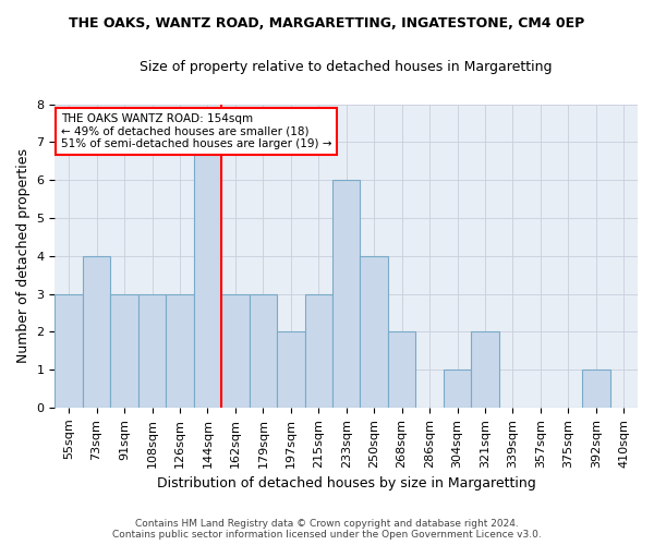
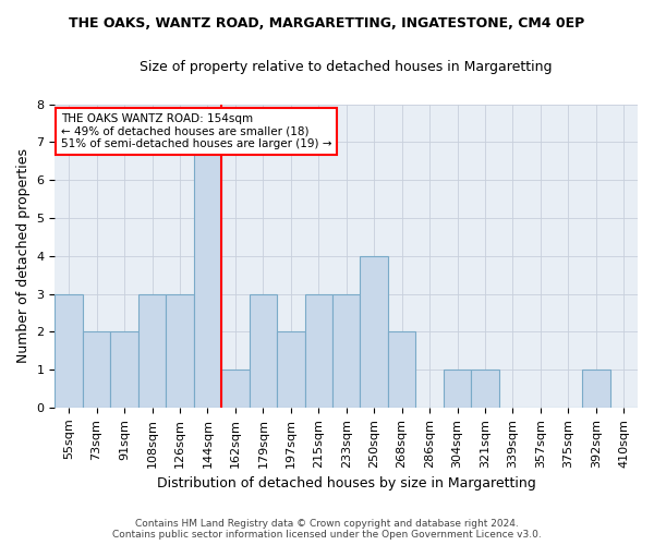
73sqm: 4 -> 2
91sqm: 3 -> 2
162sqm: 3 -> 1
233sqm: 6 -> 3
321sqm: 2 -> 1
